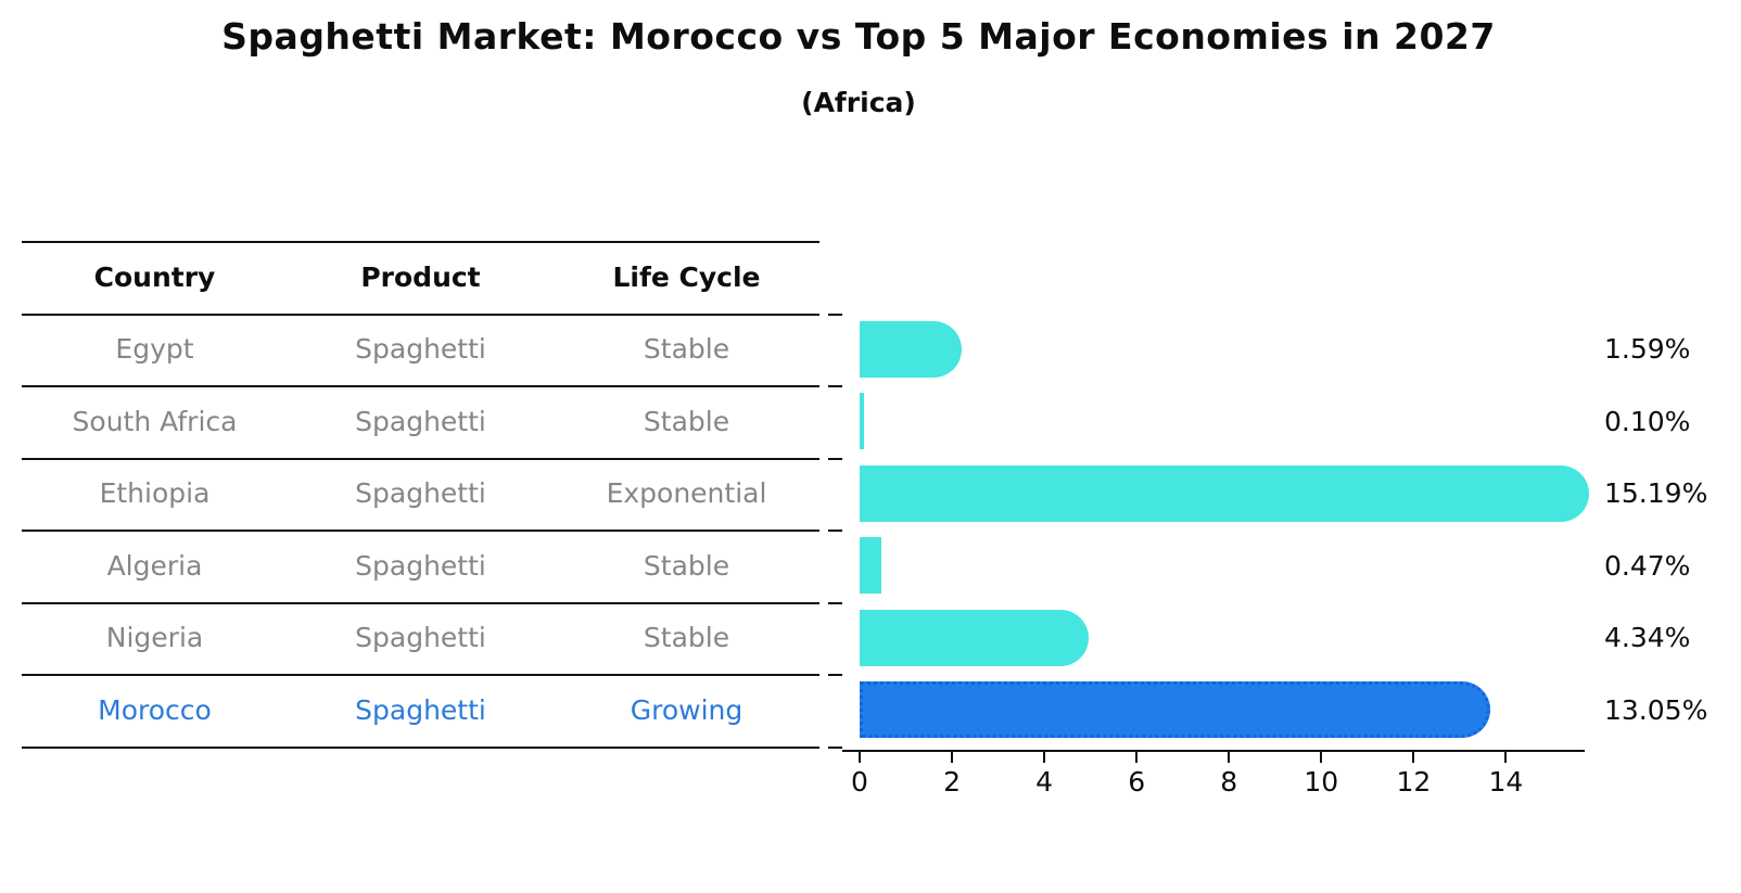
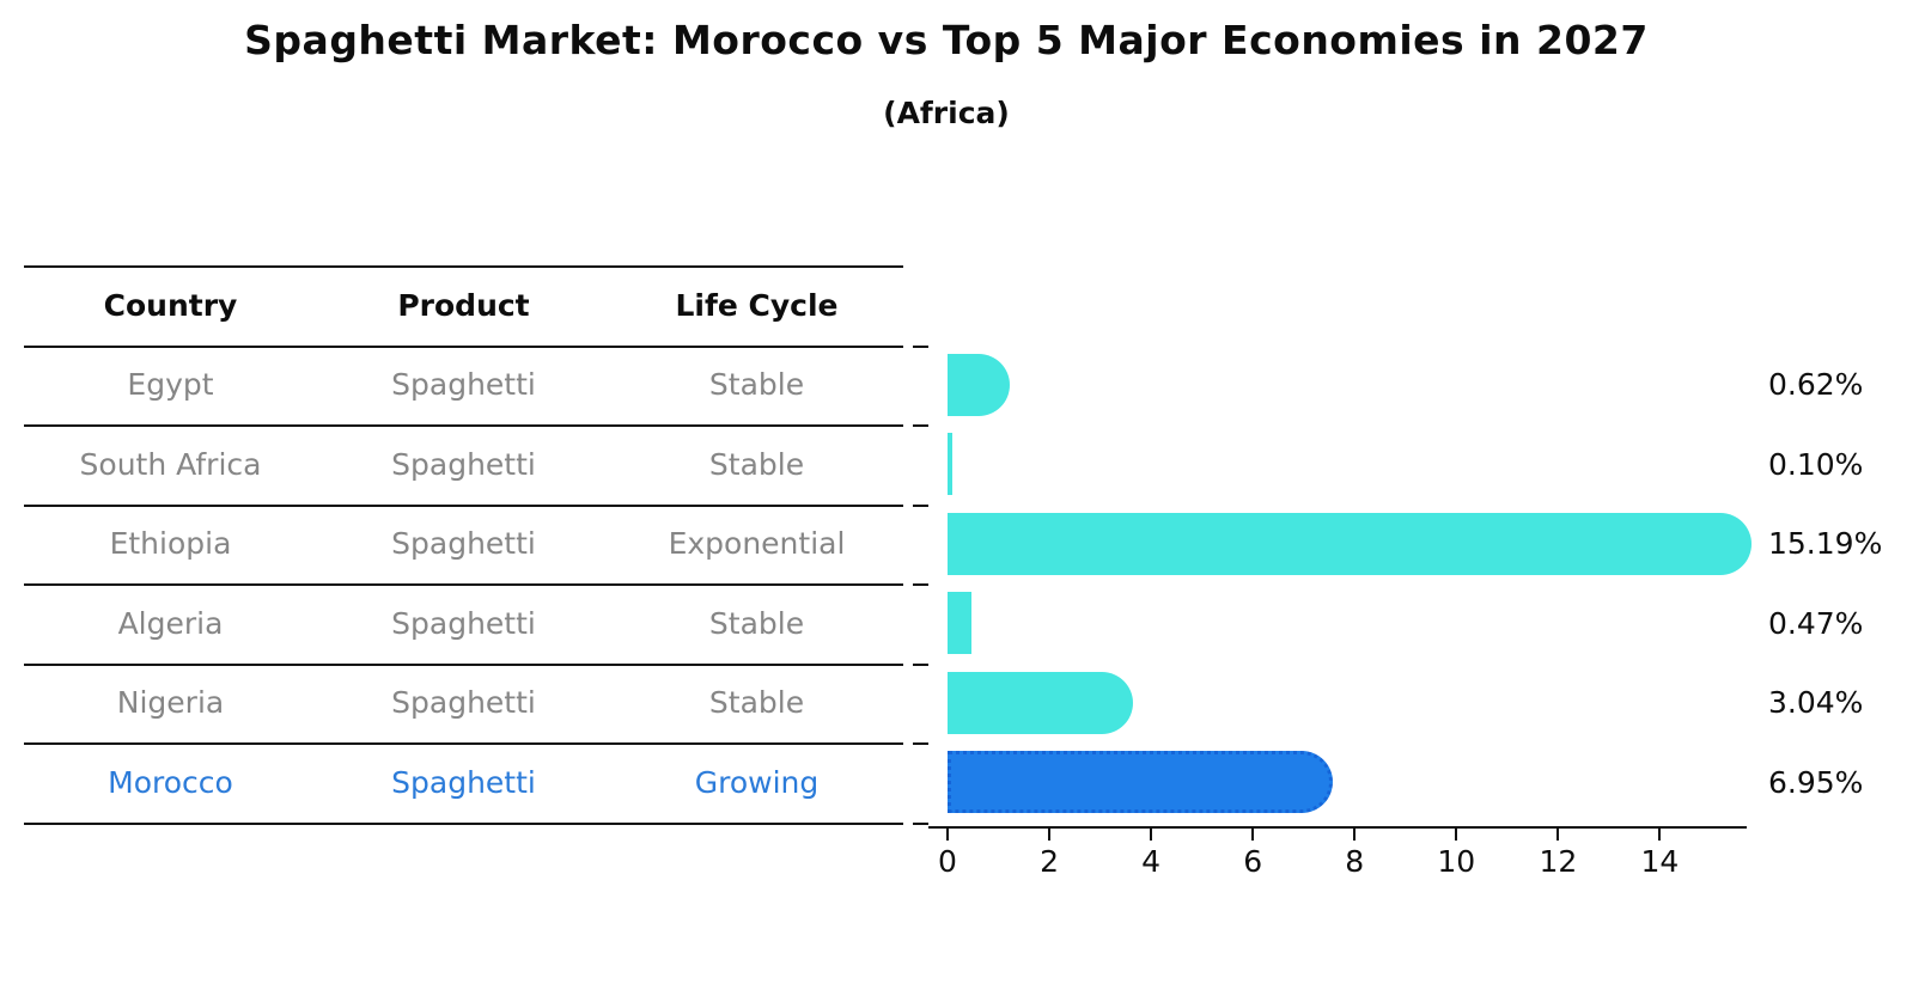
Egypt: 1.59% -> 0.62%
Nigeria: 4.34% -> 3.04%
Morocco: 13.05% -> 6.95%
